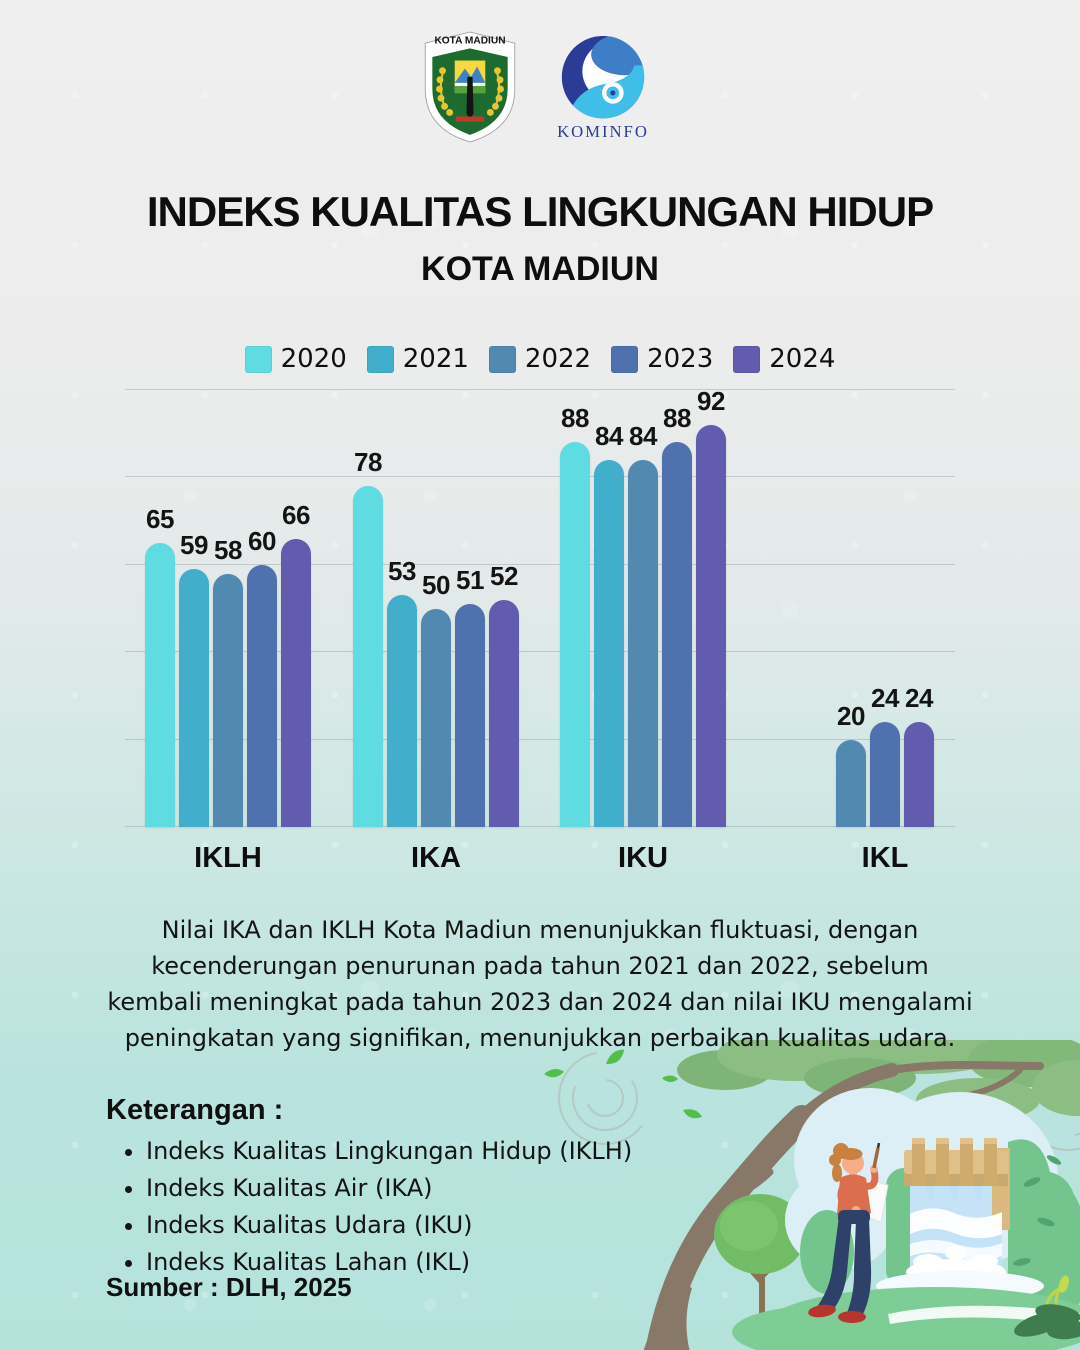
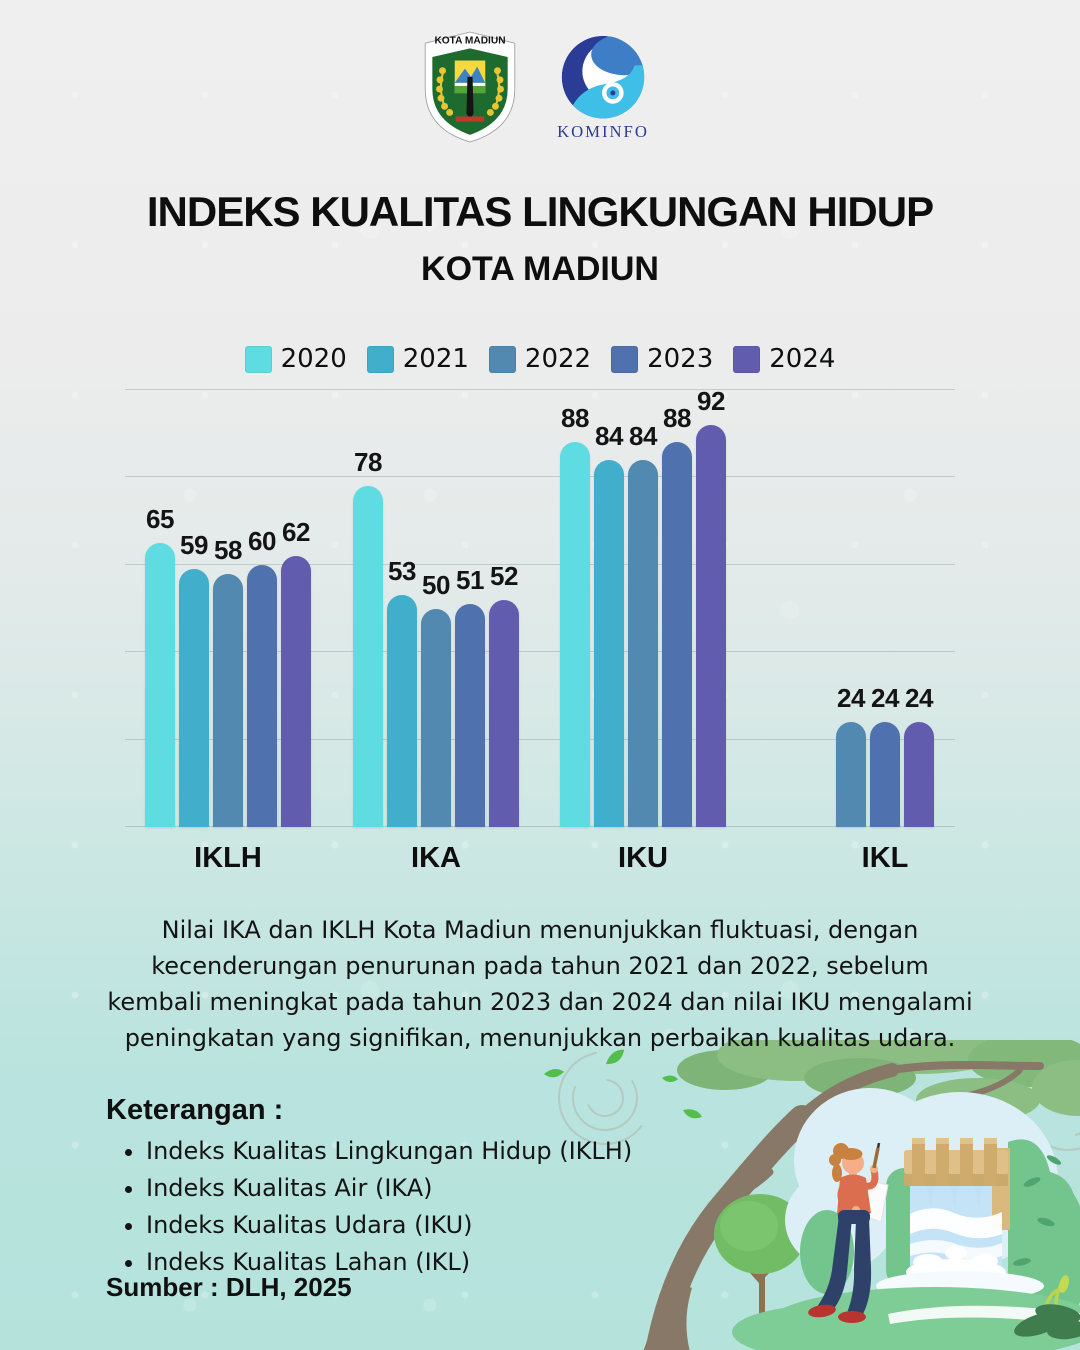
2024/IKLH: 66 -> 62
2022/IKL: 20 -> 24
